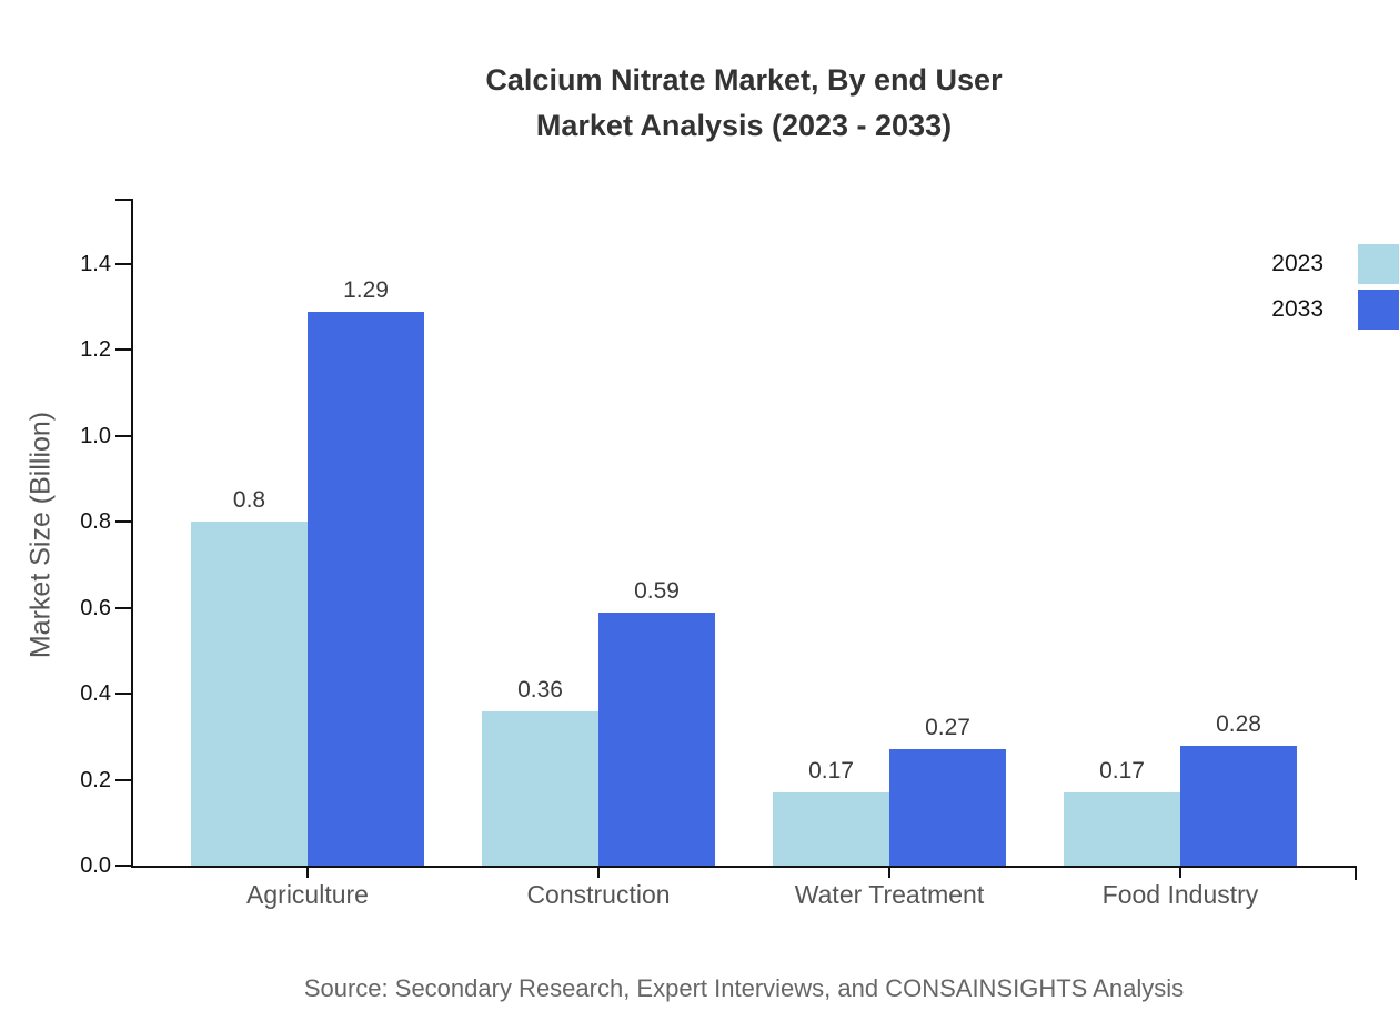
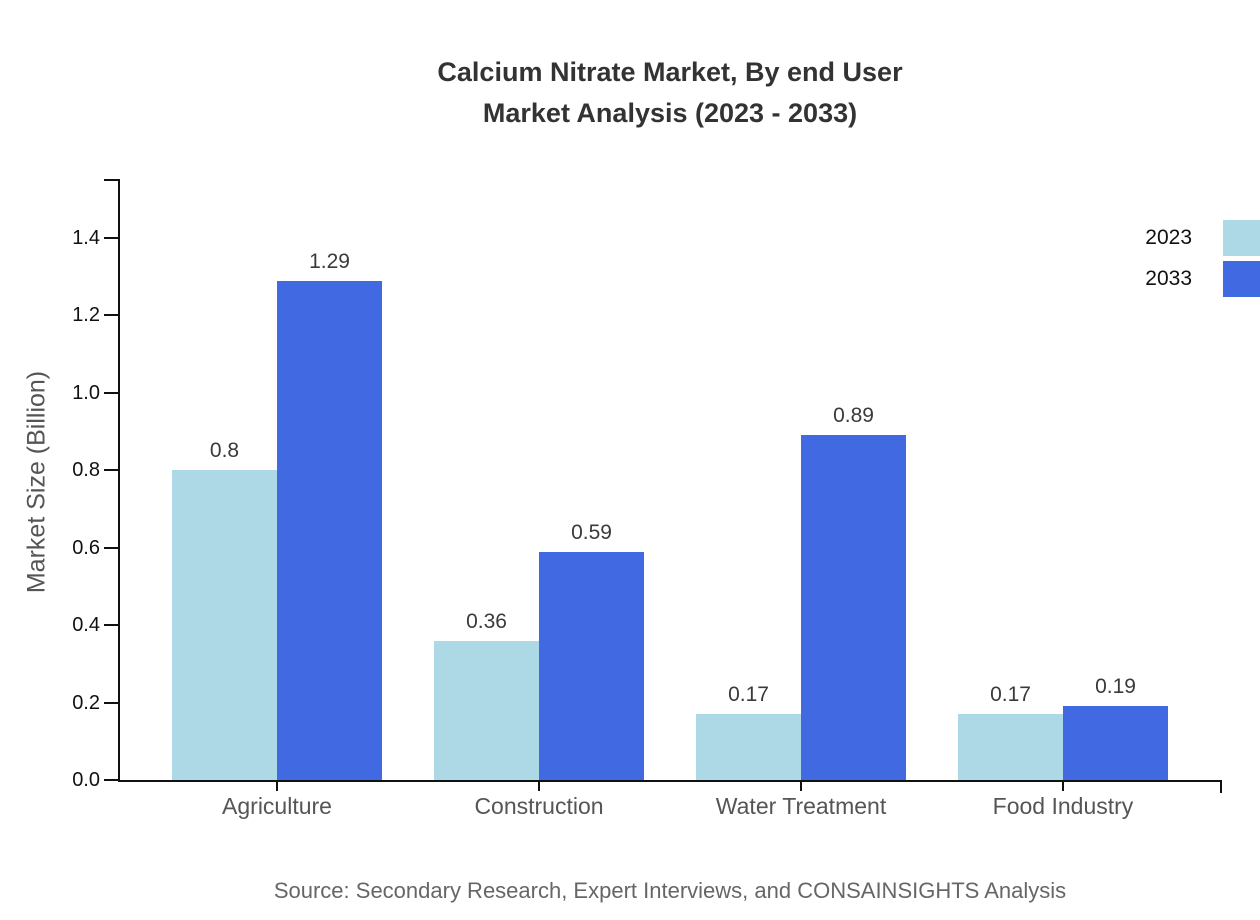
2033/Water Treatment: 0.27 -> 0.89
2033/Food Industry: 0.28 -> 0.19
